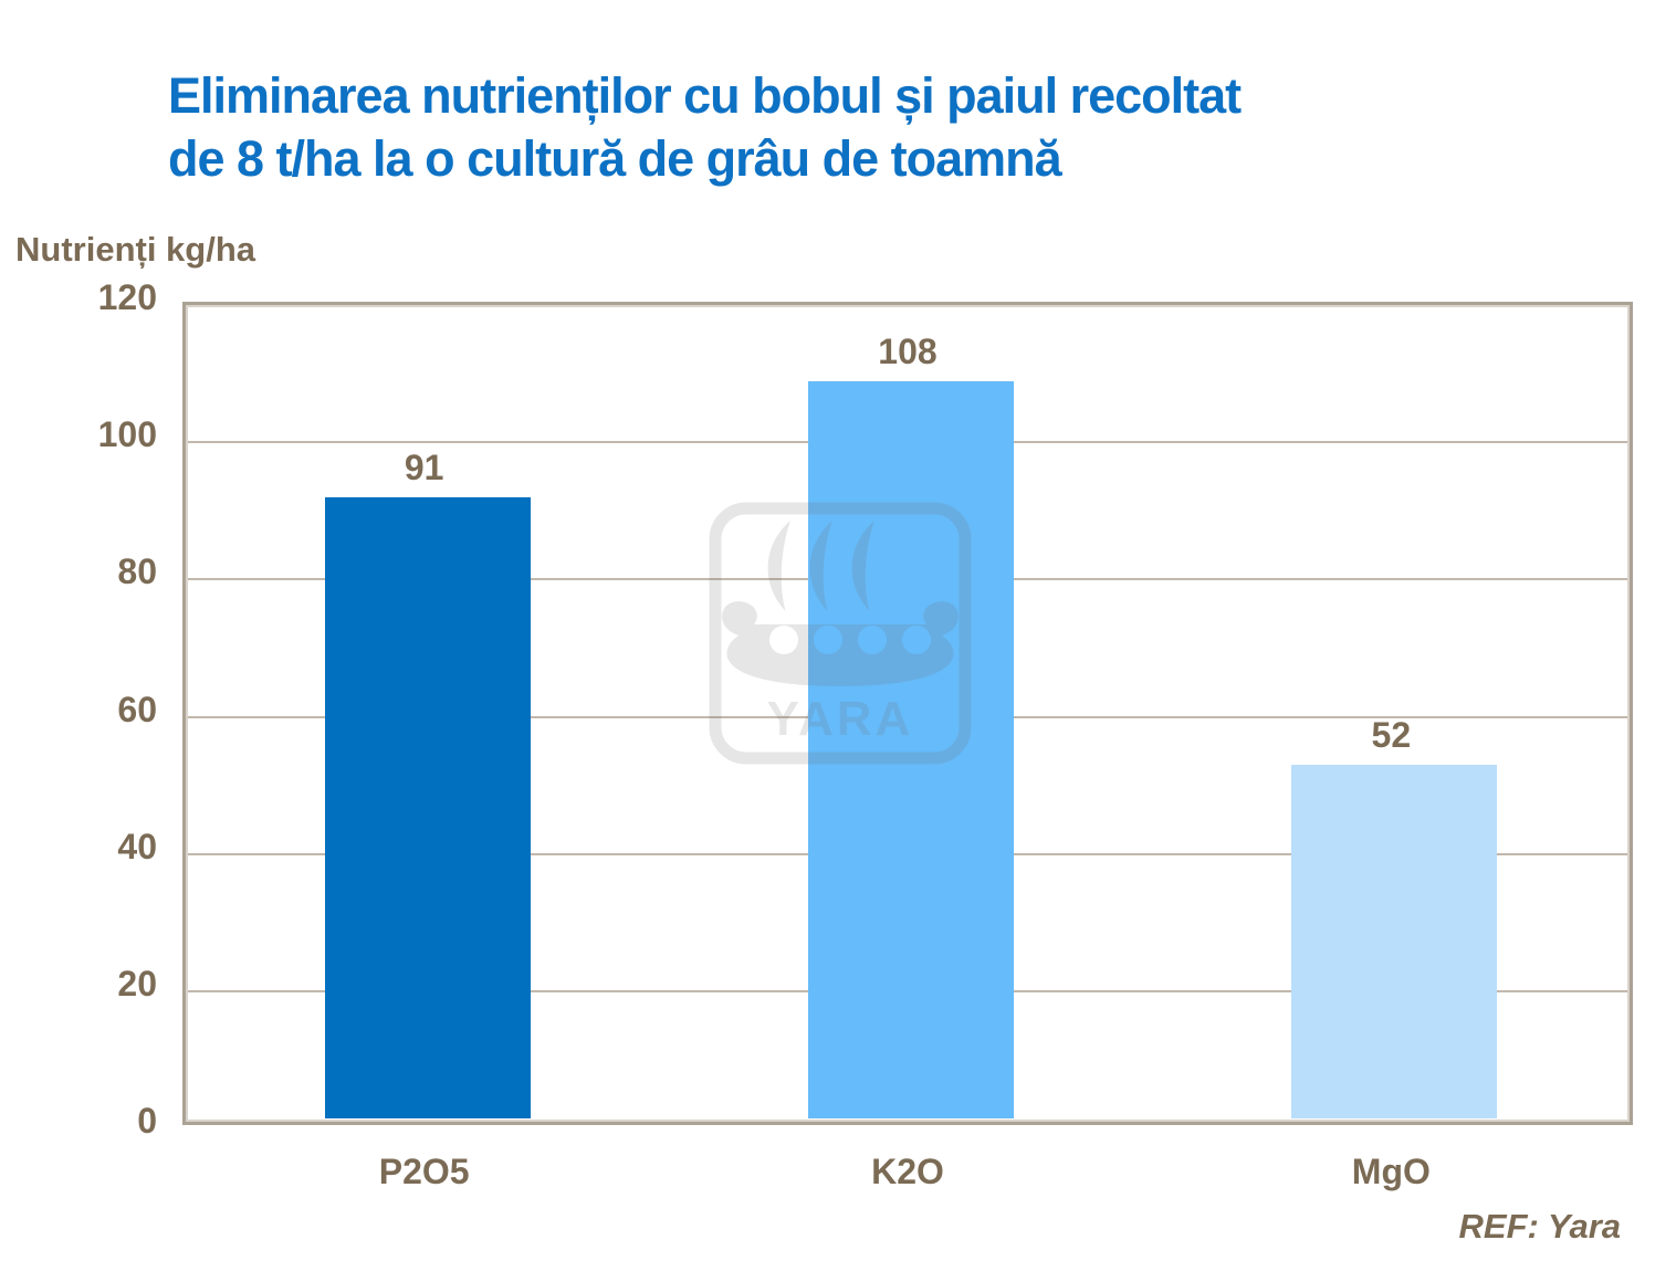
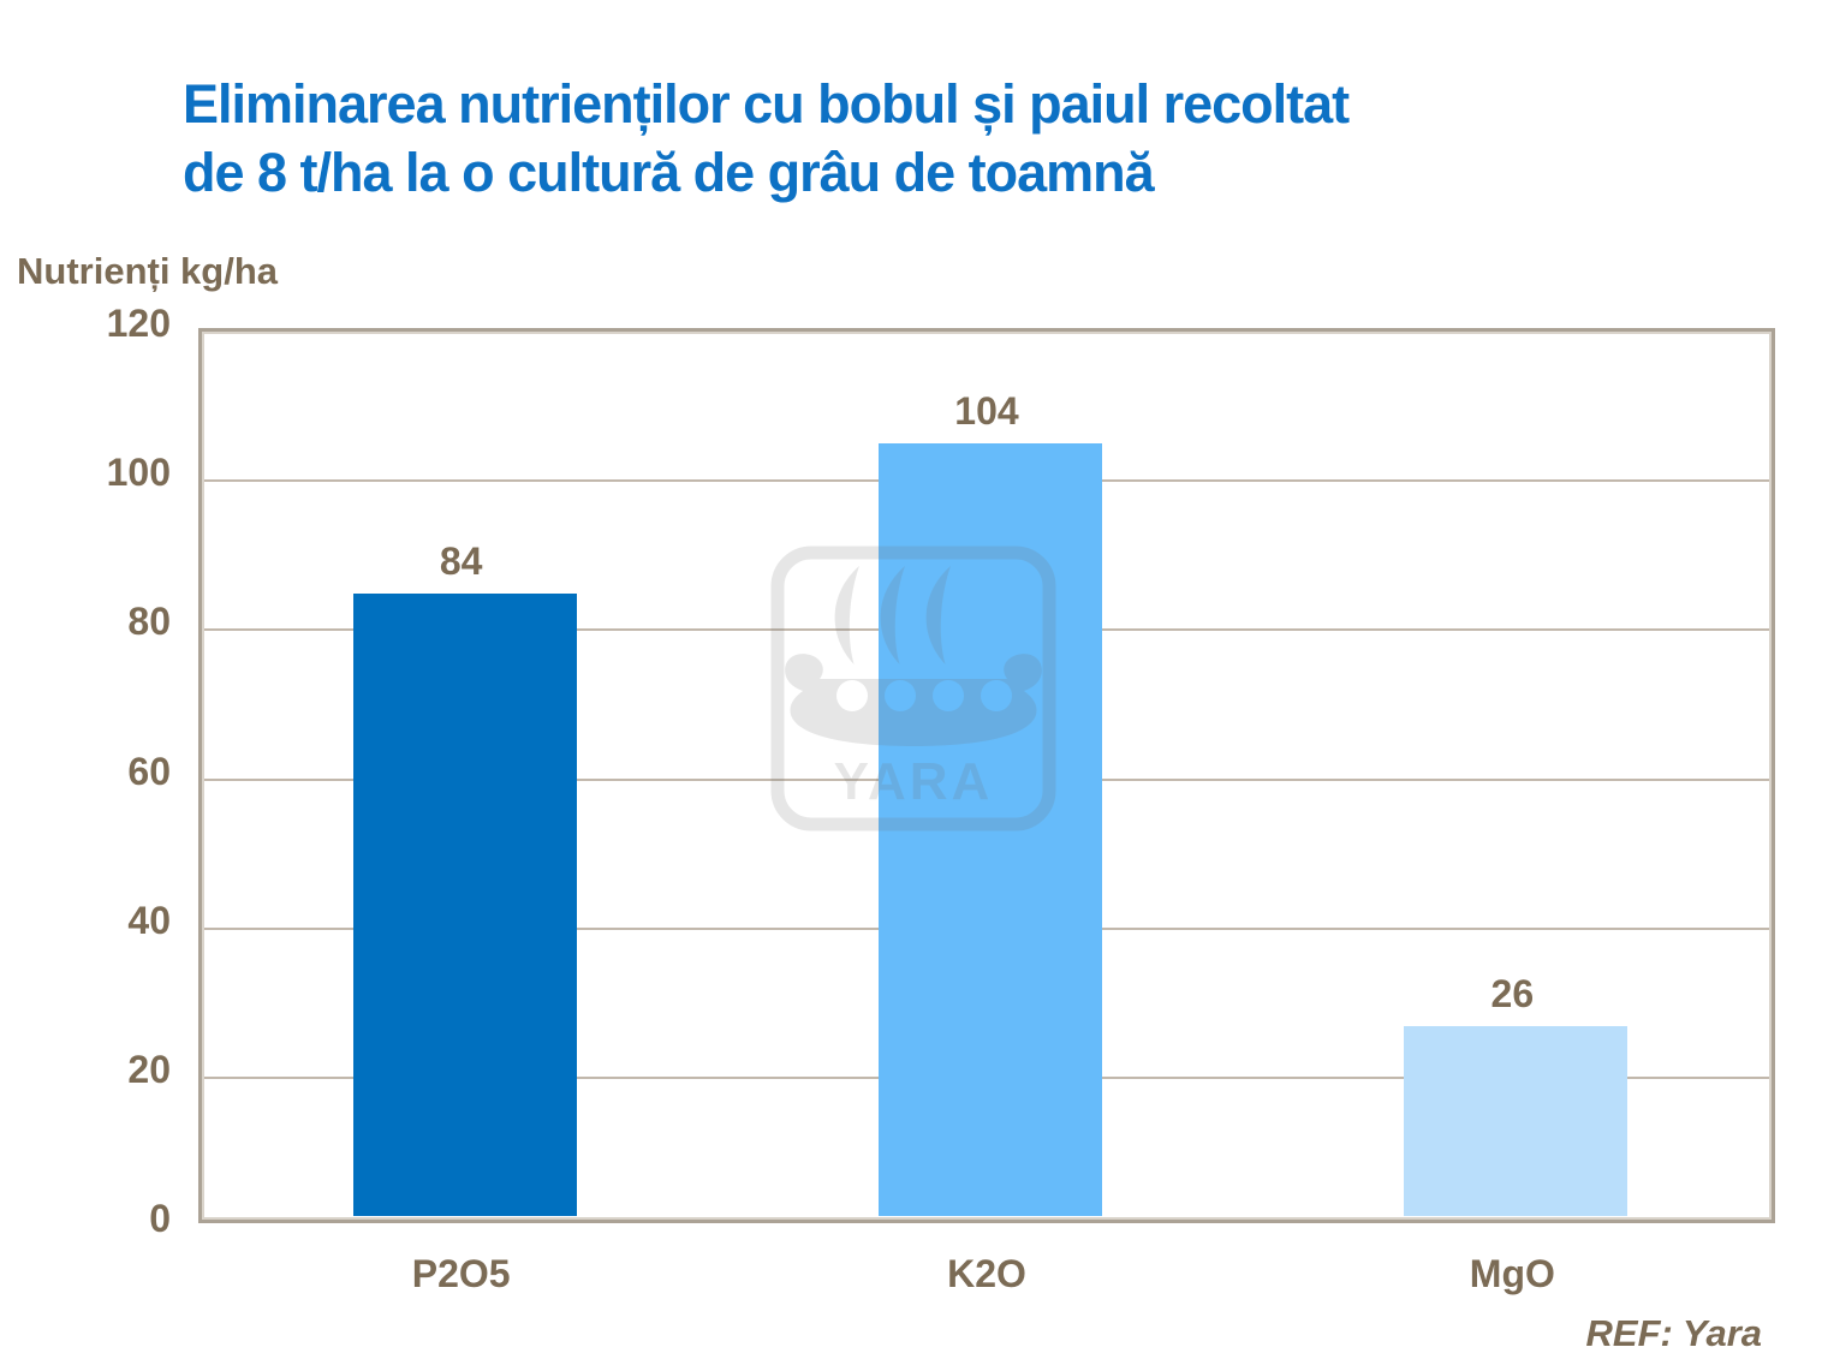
P2O5: 91 -> 84
K2O: 108 -> 104
MgO: 52 -> 26
